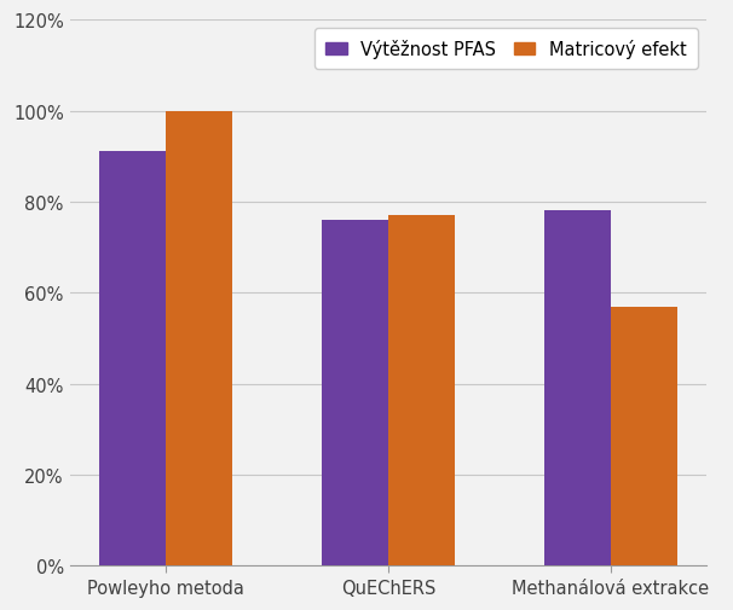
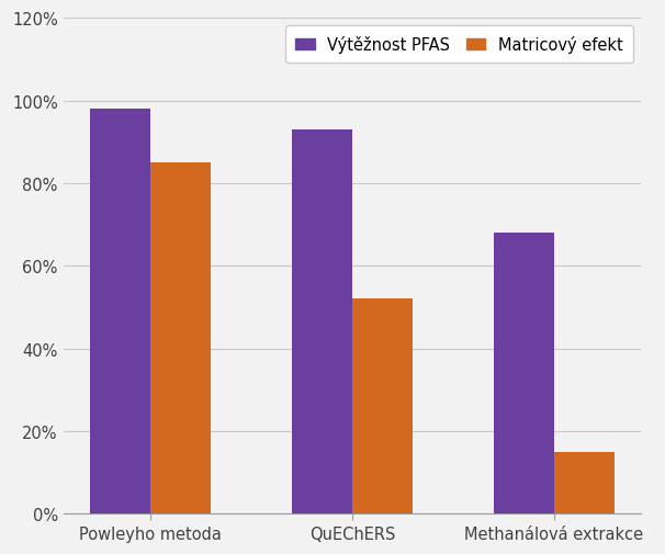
Výtěžnost PFAS/Powleyho metoda: 91% -> 98%
Matricový efekt/Powleyho metoda: 100% -> 85%
Výtěžnost PFAS/QuEChERS: 76% -> 93%
Matricový efekt/QuEChERS: 77% -> 52%
Výtěžnost PFAS/Methanálová extrakce: 78% -> 68%
Matricový efekt/Methanálová extrakce: 57% -> 15%
